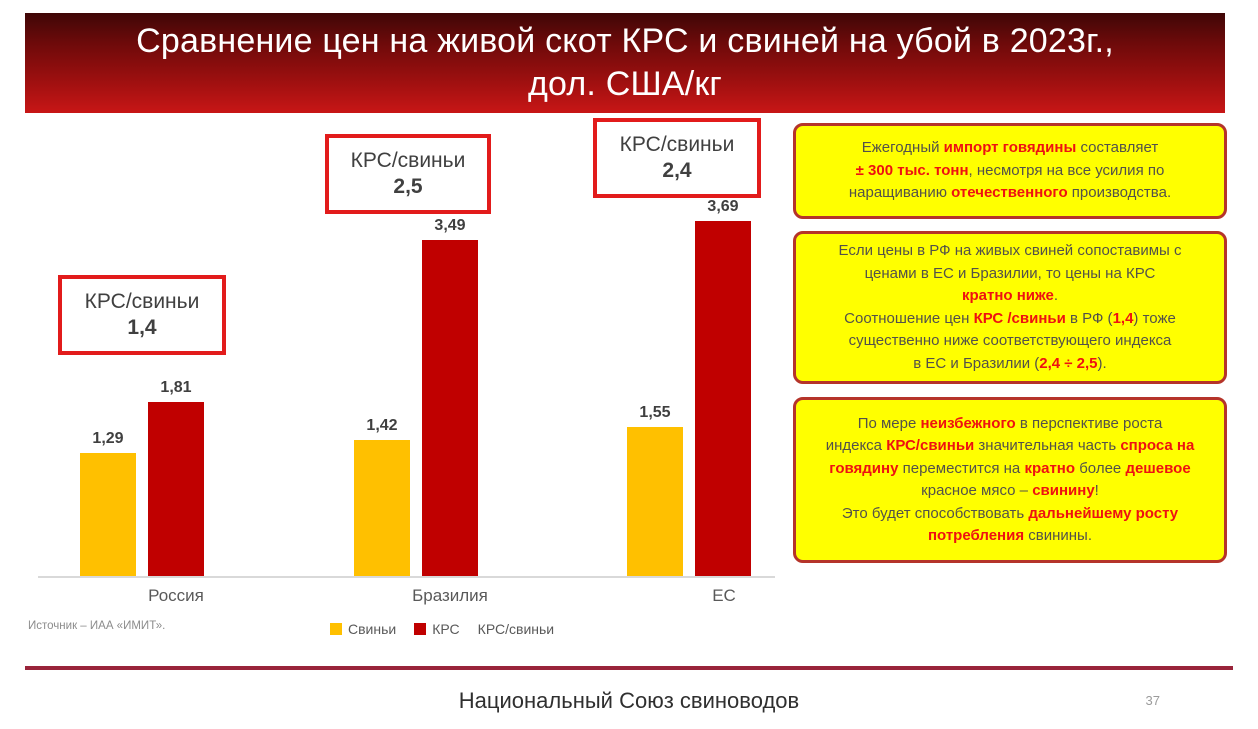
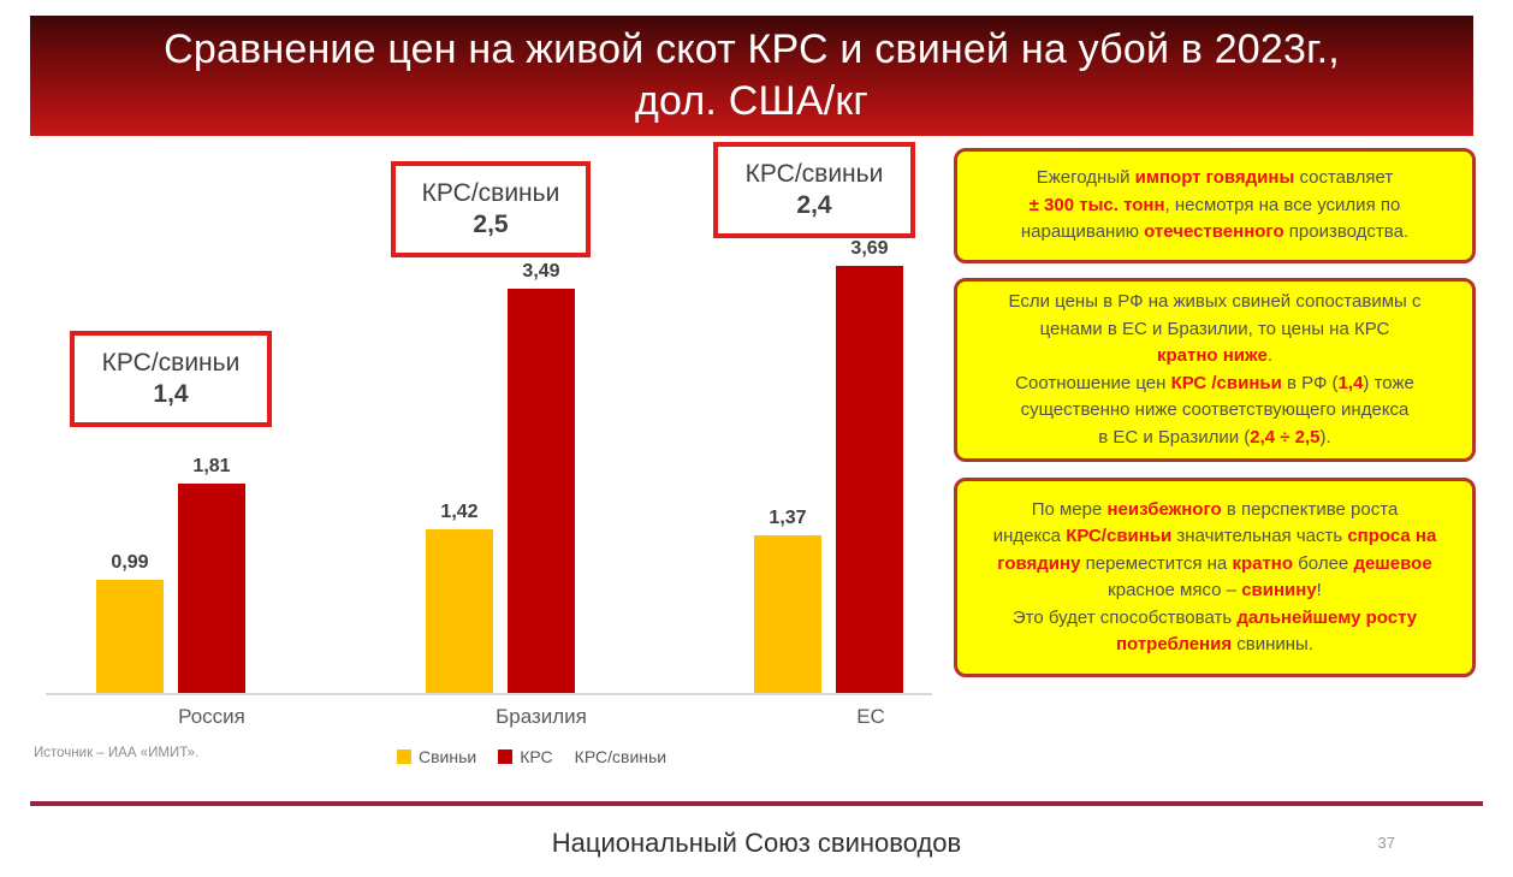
Свиньи/Россия: 1,29 -> 0,99
Свиньи/ЕС: 1,55 -> 1,37
